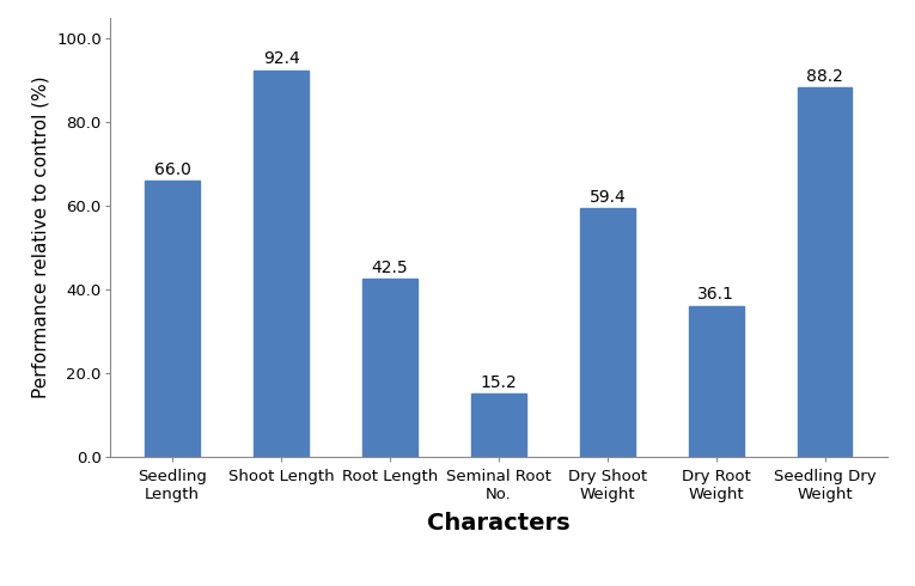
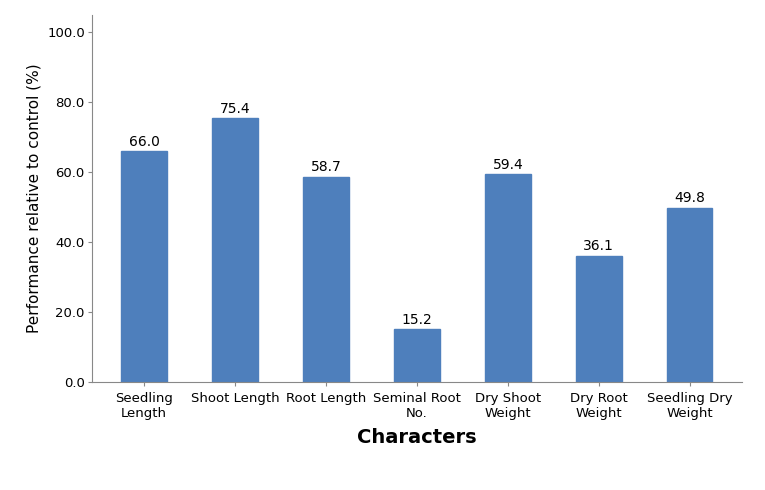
Shoot Length: 92.4 -> 75.4
Root Length: 42.5 -> 58.7
Seedling Dry Weight: 88.2 -> 49.8
